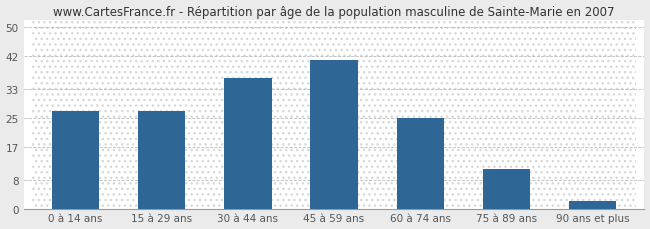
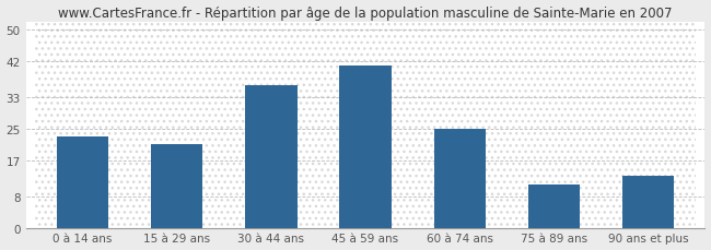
0 à 14 ans: 27 -> 23
15 à 29 ans: 27 -> 21
90 ans et plus: 2 -> 13
